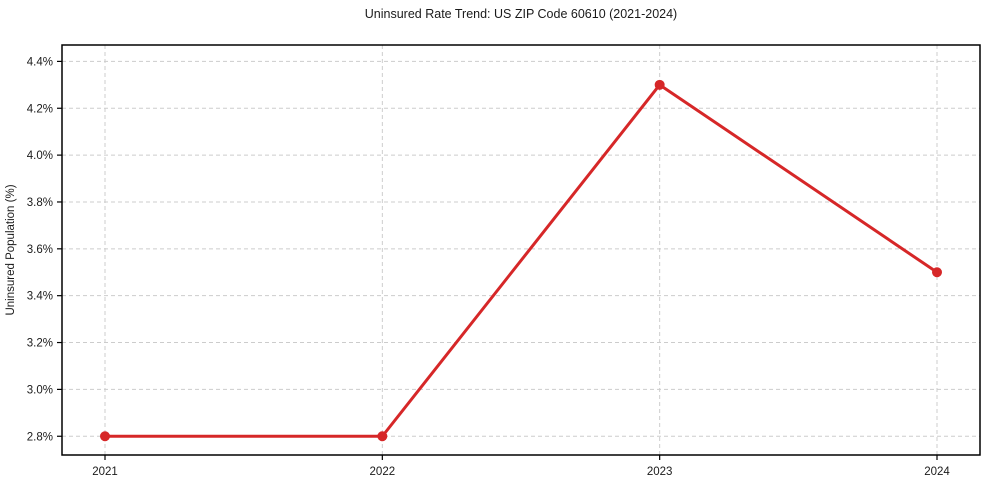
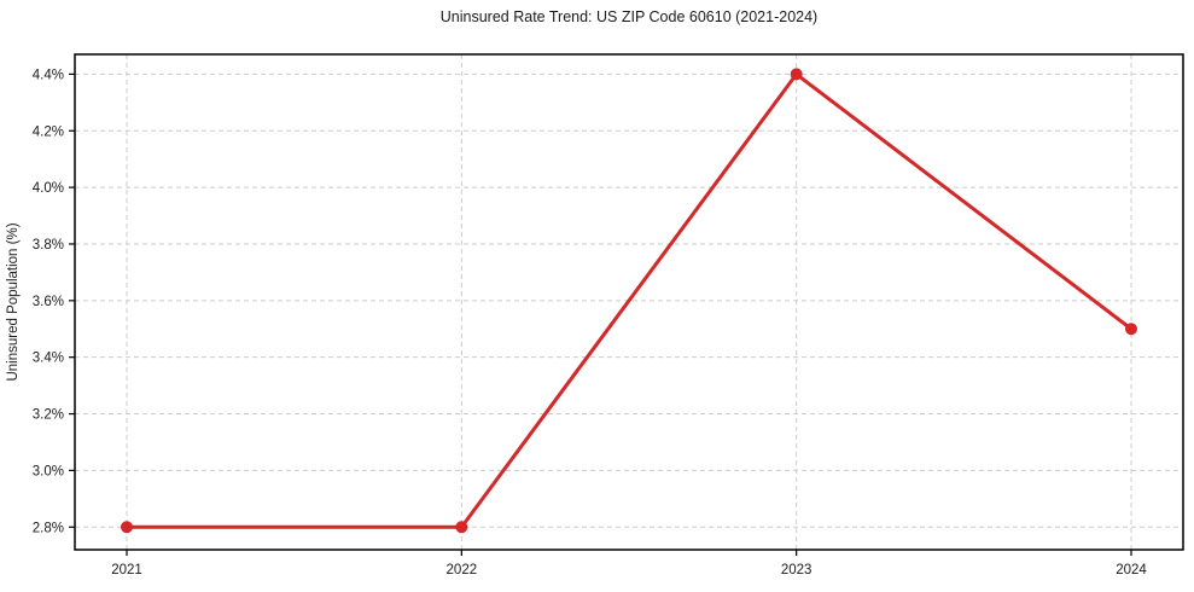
2023: 4.3% -> 4.4%
